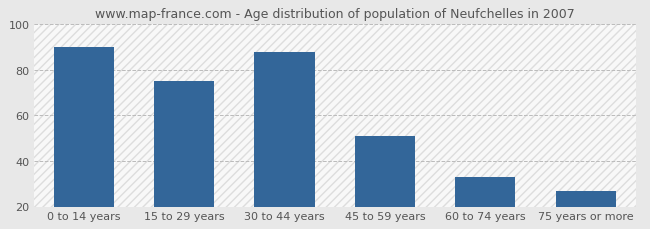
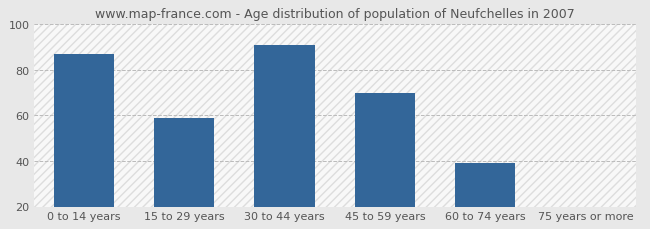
0 to 14 years: 90 -> 87
15 to 29 years: 75 -> 59
30 to 44 years: 88 -> 91
45 to 59 years: 51 -> 70
60 to 74 years: 33 -> 39
75 years or more: 27 -> 20
